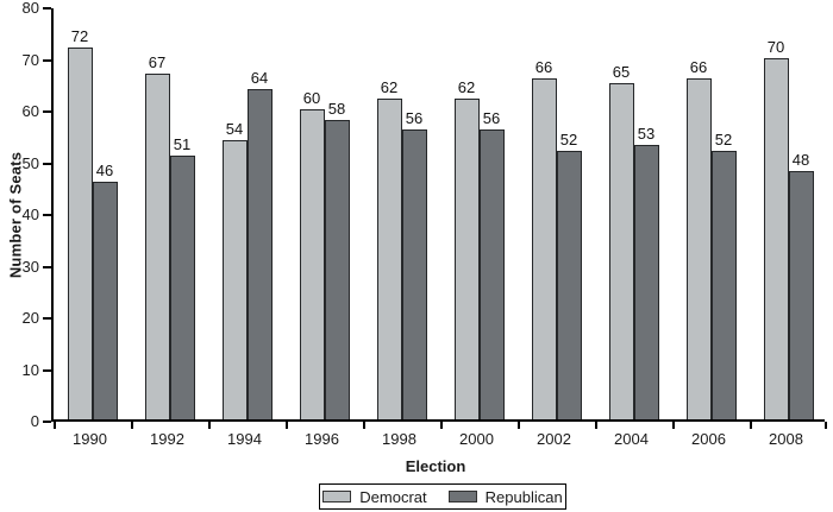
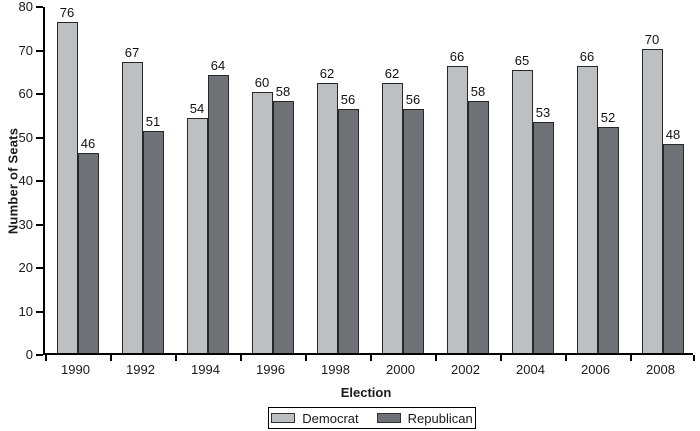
Democrat/1990: 72 -> 76
Republican/2002: 52 -> 58
